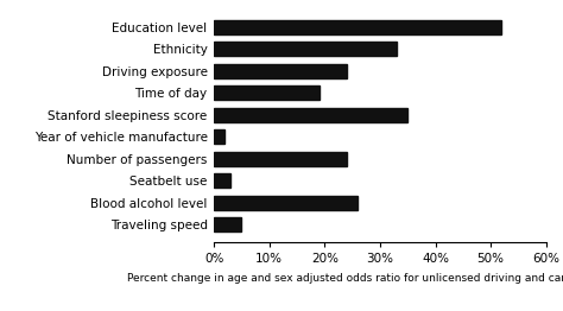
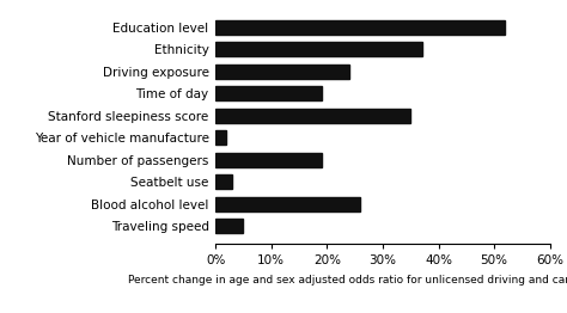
Ethnicity: 33% -> 37%
Number of passengers: 24% -> 19%
